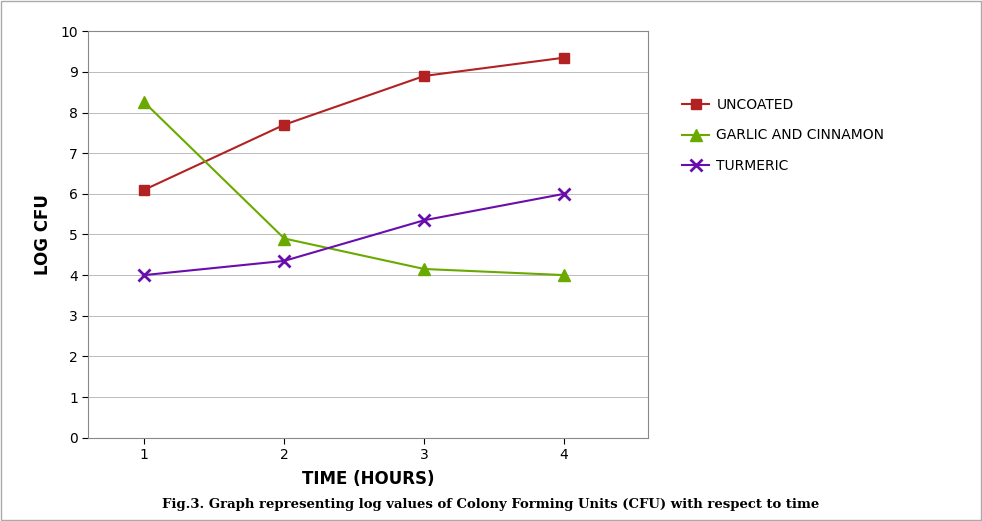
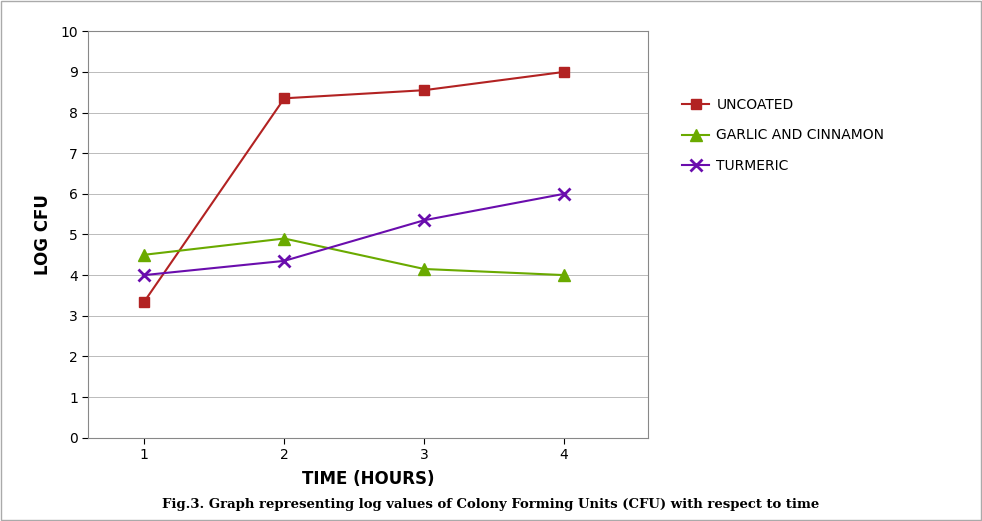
UNCOATED/1: 6.10 -> 3.35
GARLIC AND CINNAMON/1: 8.25 -> 4.50
UNCOATED/2: 7.70 -> 8.35
UNCOATED/3: 8.90 -> 8.55
UNCOATED/4: 9.35 -> 9.00
